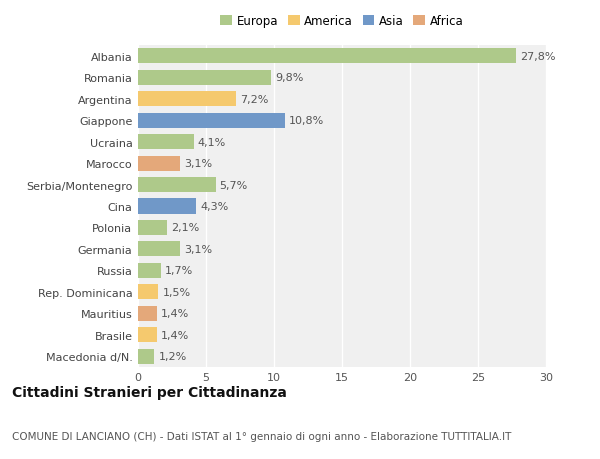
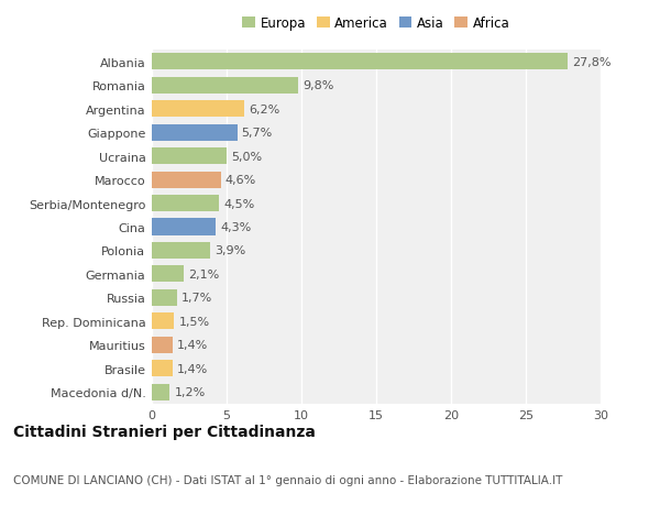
Argentina: 7,2% -> 6,2%
Giappone: 10,8% -> 5,7%
Ucraina: 4,1% -> 5,0%
Marocco: 3,1% -> 4,6%
Serbia/Montenegro: 5,7% -> 4,5%
Polonia: 2,1% -> 3,9%
Germania: 3,1% -> 2,1%
